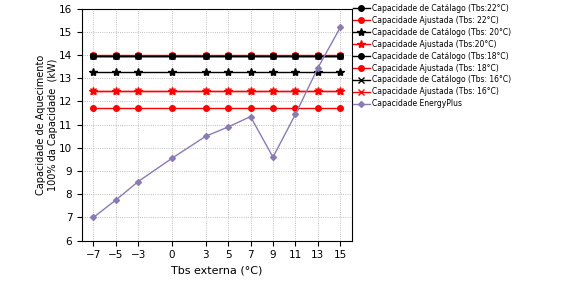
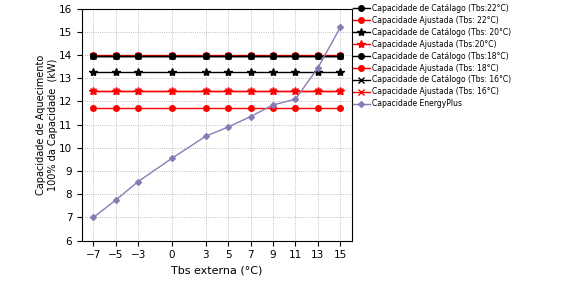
Capacidade EnergyPlus/9: 9.60 -> 11.85
Capacidade EnergyPlus/11: 11.45 -> 12.10
